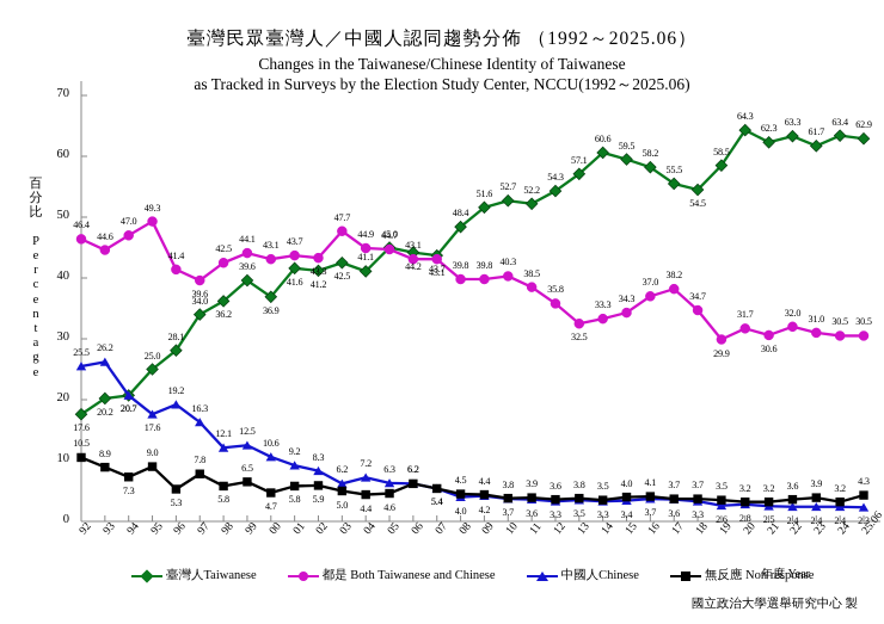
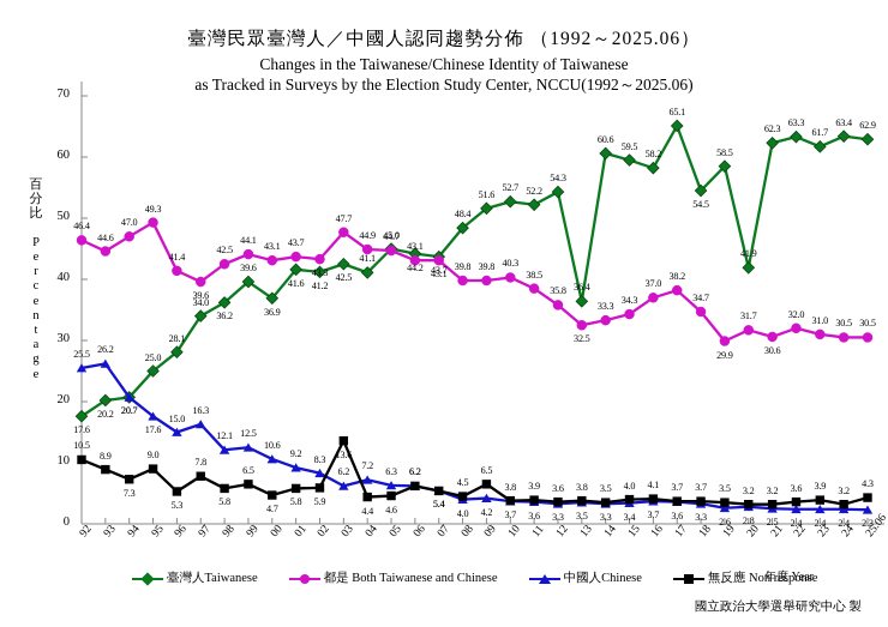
中國人Chinese/96: 19.2 -> 15.0
無反應 Non response/03: 5.0 -> 13.6
無反應 Non response/09: 4.4 -> 6.5
臺灣人Taiwanese/13: 57.1 -> 36.4
臺灣人Taiwanese/17: 55.5 -> 65.1
臺灣人Taiwanese/20: 64.3 -> 41.9
